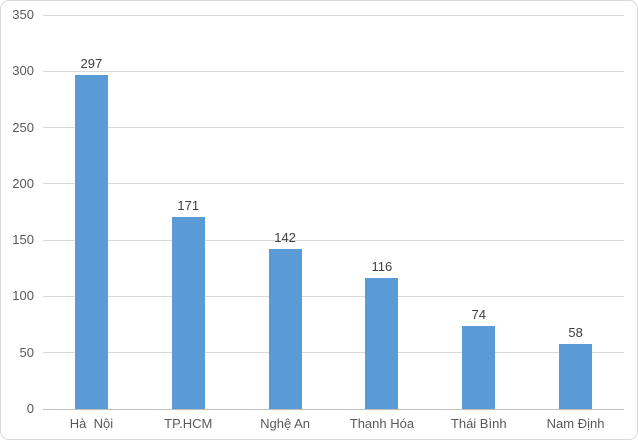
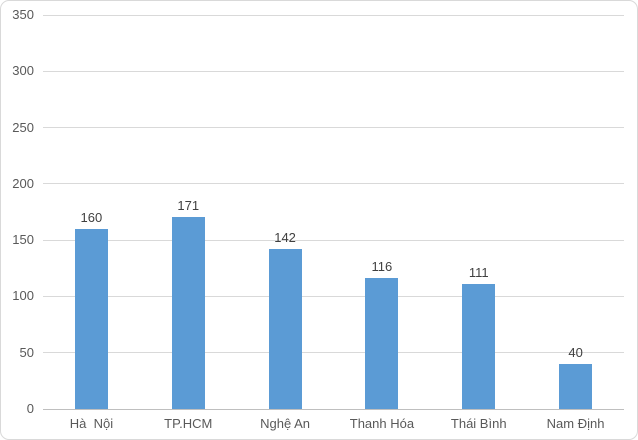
Hà Nội: 297 -> 160
Thái Bình: 74 -> 111
Nam Định: 58 -> 40
